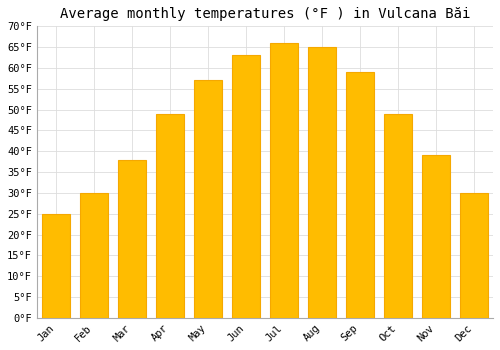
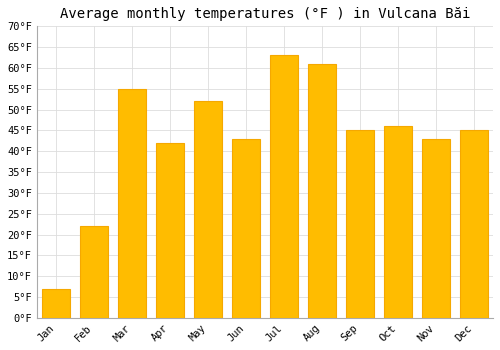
Jan: 25°F -> 7°F
Feb: 30°F -> 22°F
Mar: 38°F -> 55°F
Apr: 49°F -> 42°F
May: 57°F -> 52°F
Jun: 63°F -> 43°F
Jul: 66°F -> 63°F
Aug: 65°F -> 61°F
Sep: 59°F -> 45°F
Oct: 49°F -> 46°F
Nov: 39°F -> 43°F
Dec: 30°F -> 45°F
